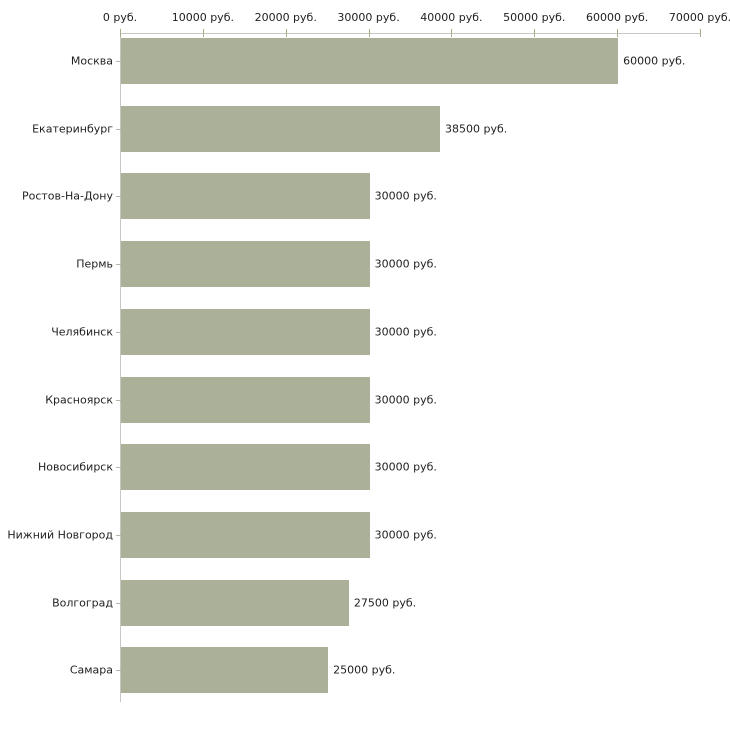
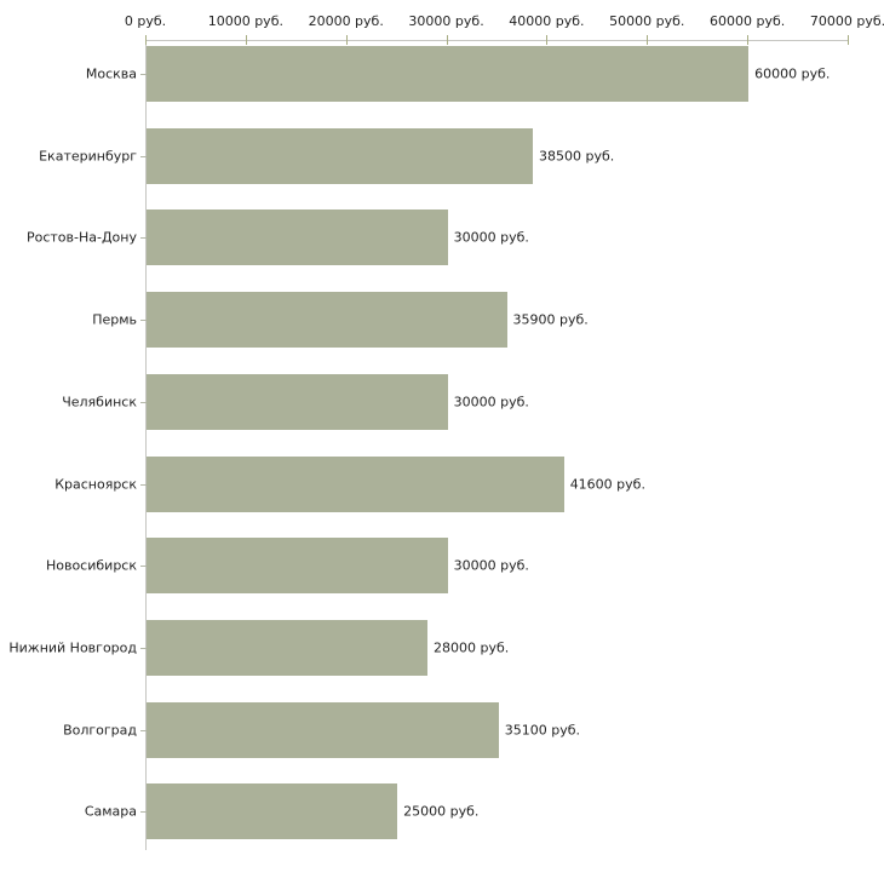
Пермь: 30000 -> 35900
Красноярск: 30000 -> 41600
Нижний Новгород: 30000 -> 28000
Волгоград: 27500 -> 35100
